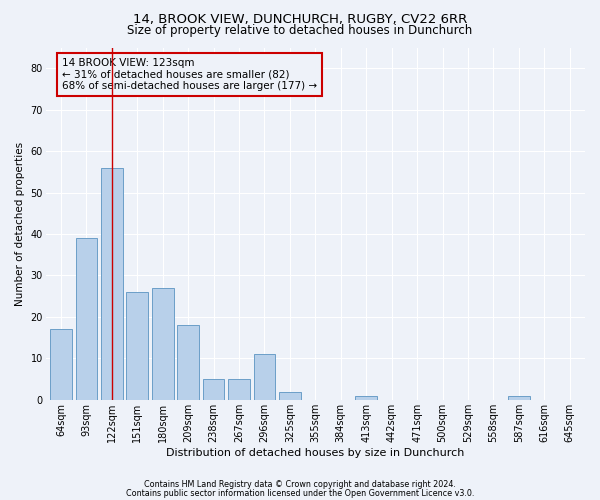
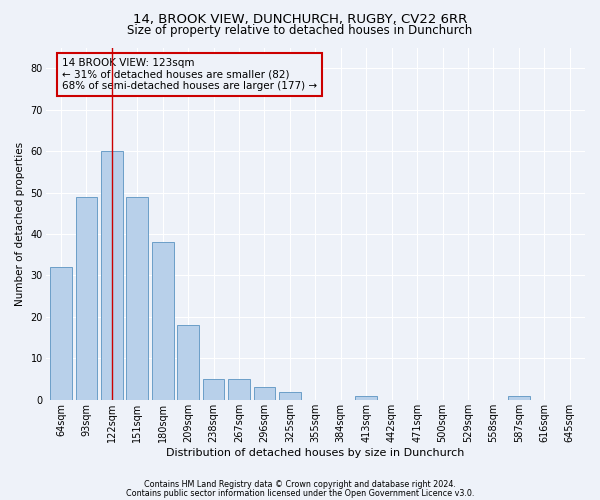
64sqm: 17 -> 32
93sqm: 39 -> 49
122sqm: 56 -> 60
151sqm: 26 -> 49
180sqm: 27 -> 38
296sqm: 11 -> 3
